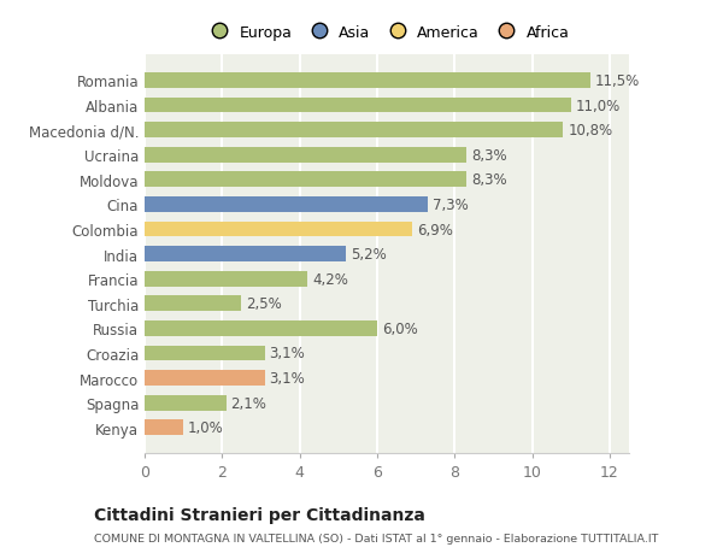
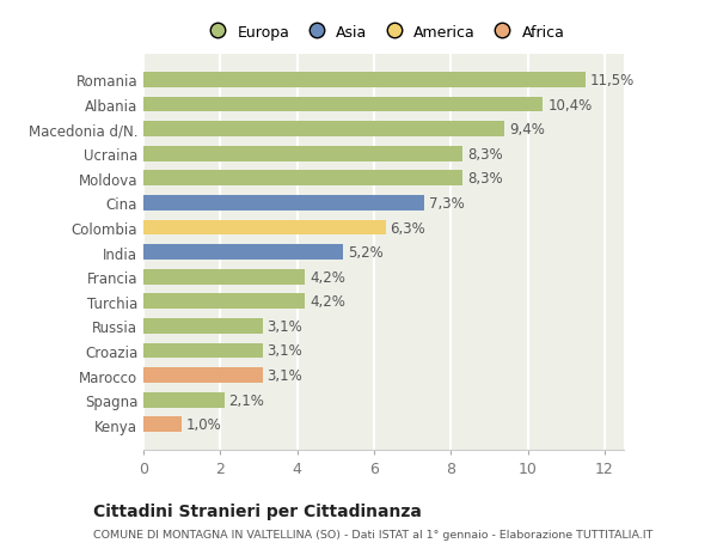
Albania: 11,0% -> 10,4%
Macedonia d/N.: 10,8% -> 9,4%
Colombia: 6,9% -> 6,3%
Turchia: 2,5% -> 4,2%
Russia: 6,0% -> 3,1%
